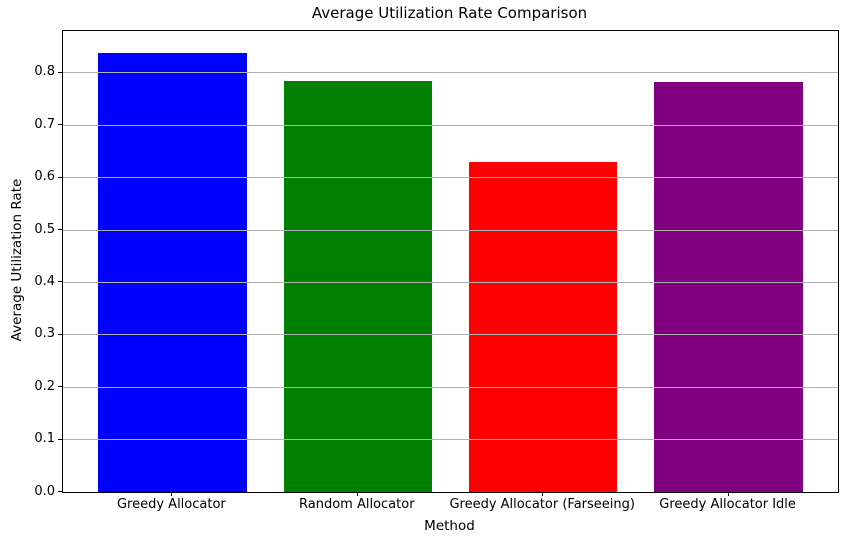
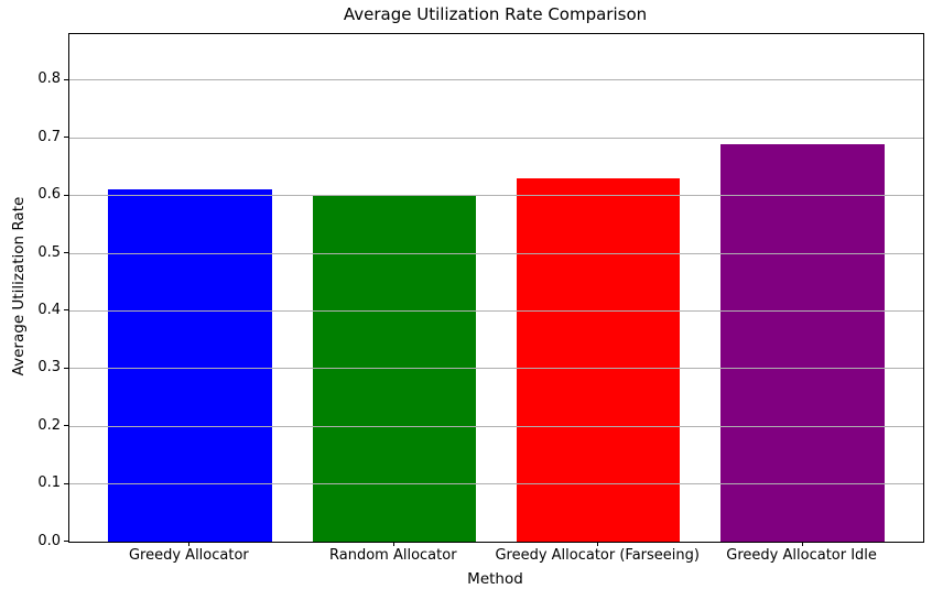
Greedy Allocator: 0.84 -> 0.61
Random Allocator: 0.78 -> 0.60
Greedy Allocator Idle: 0.78 -> 0.69
